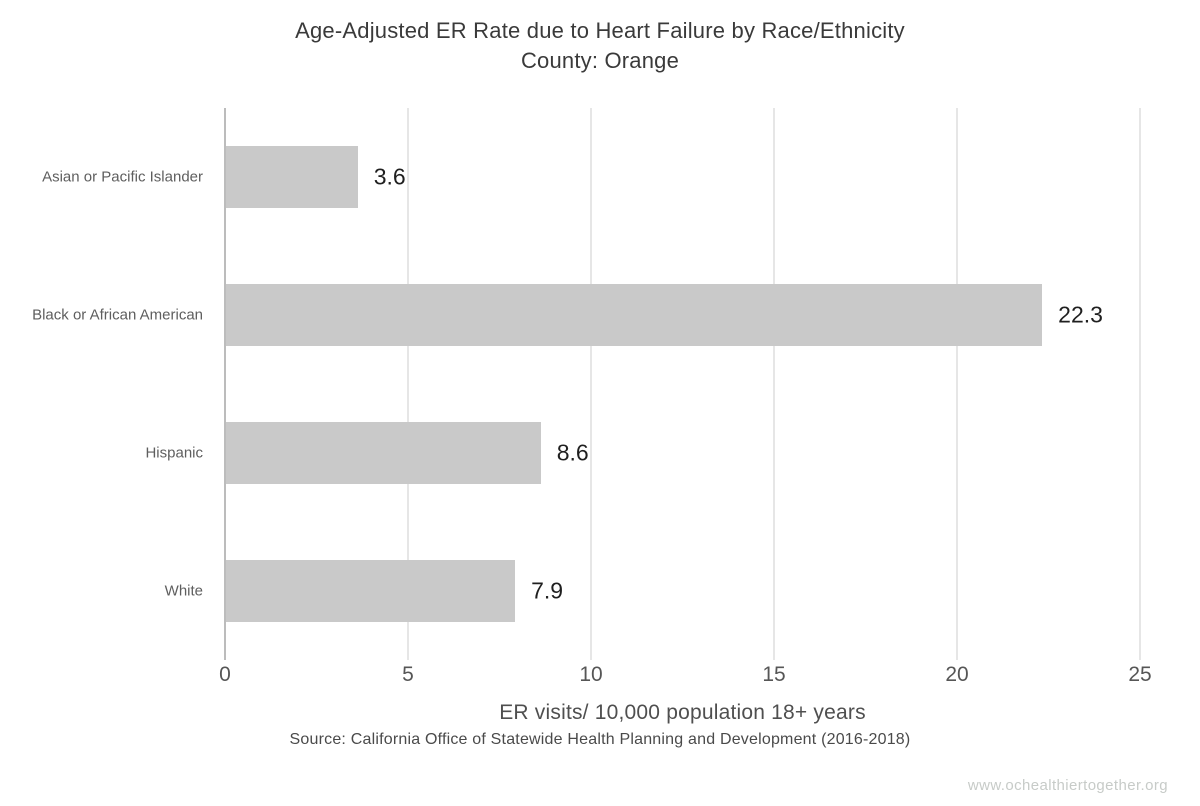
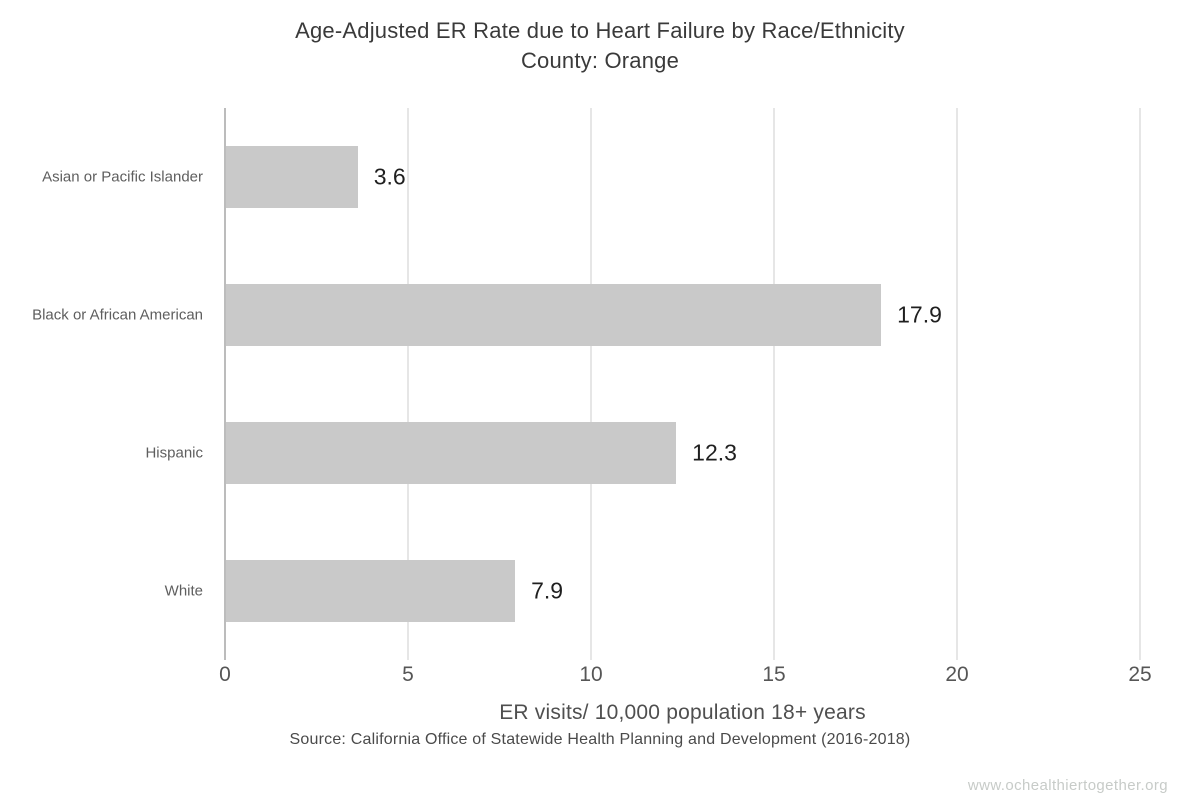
Black or African American: 22.3 -> 17.9
Hispanic: 8.6 -> 12.3
